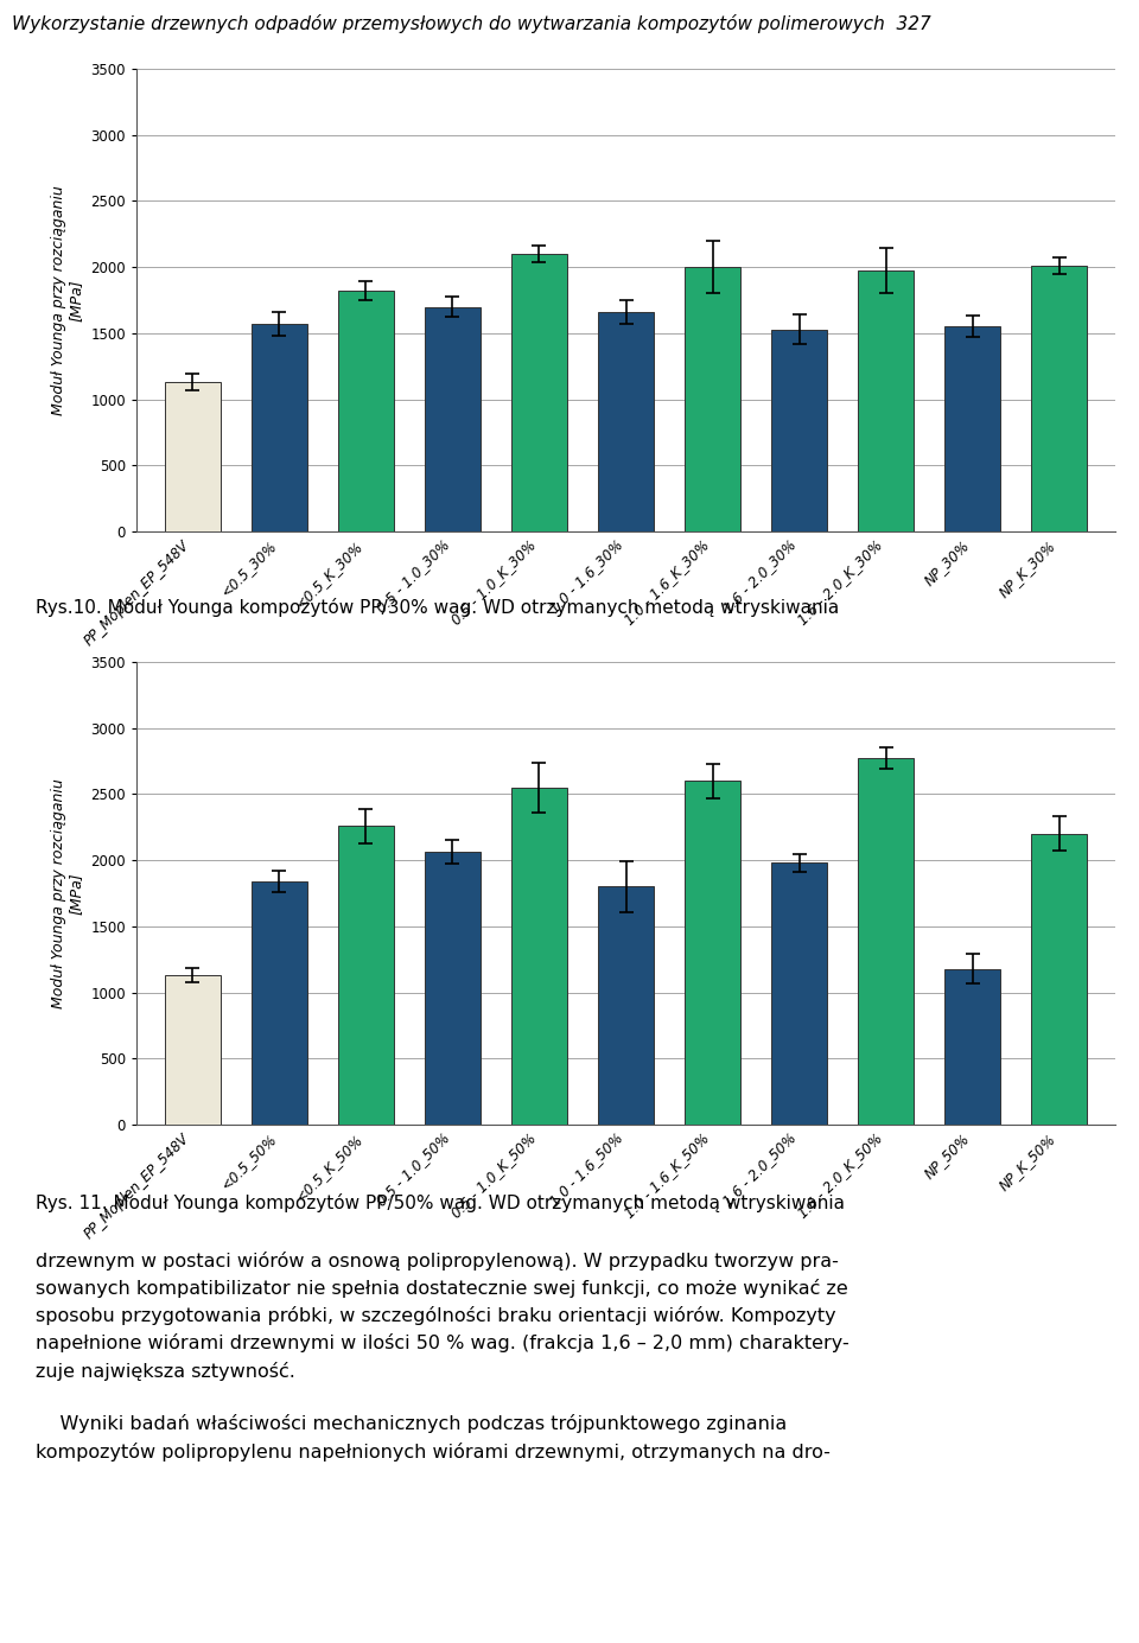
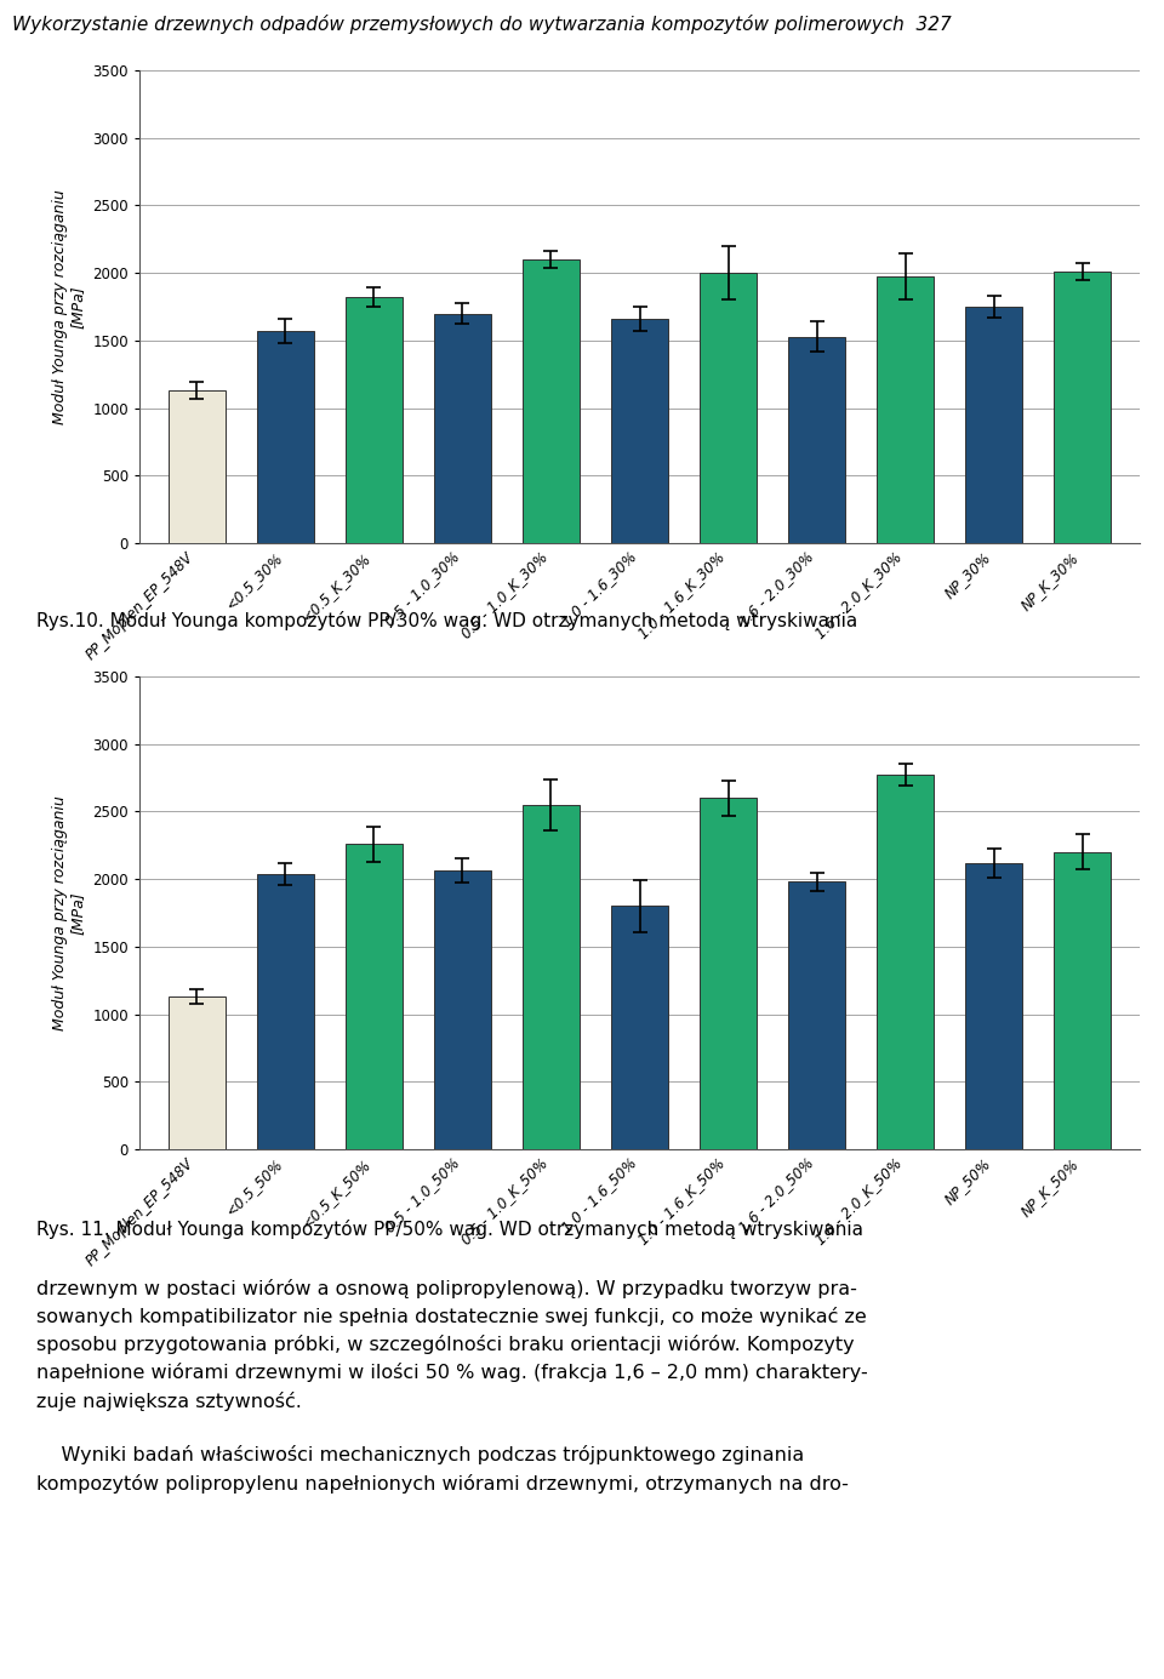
NP_30%: 1550 -> 1750
<0.5_50%: 1840 -> 2040
NP_50%: 1180 -> 2120
